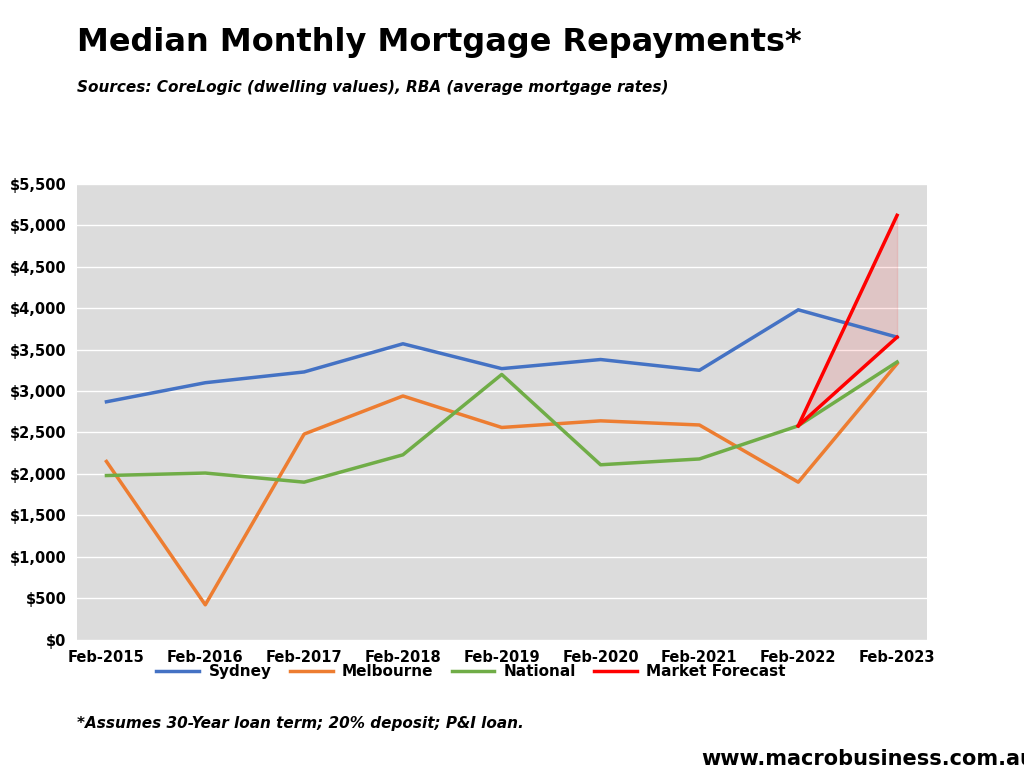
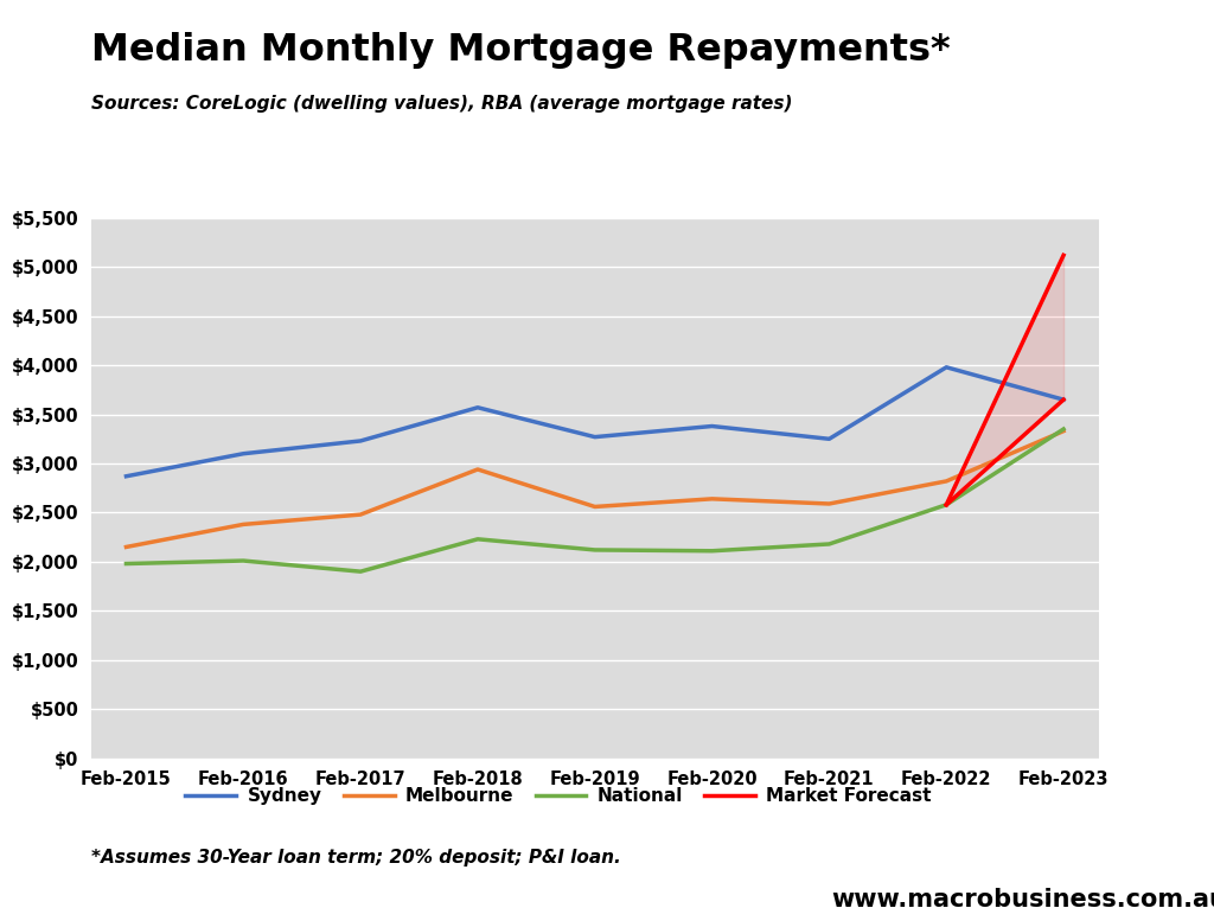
Melbourne/Feb-2016: $420 -> $2,380
National/Feb-2019: $3,200 -> $2,120
Melbourne/Feb-2022: $1,900 -> $2,820
